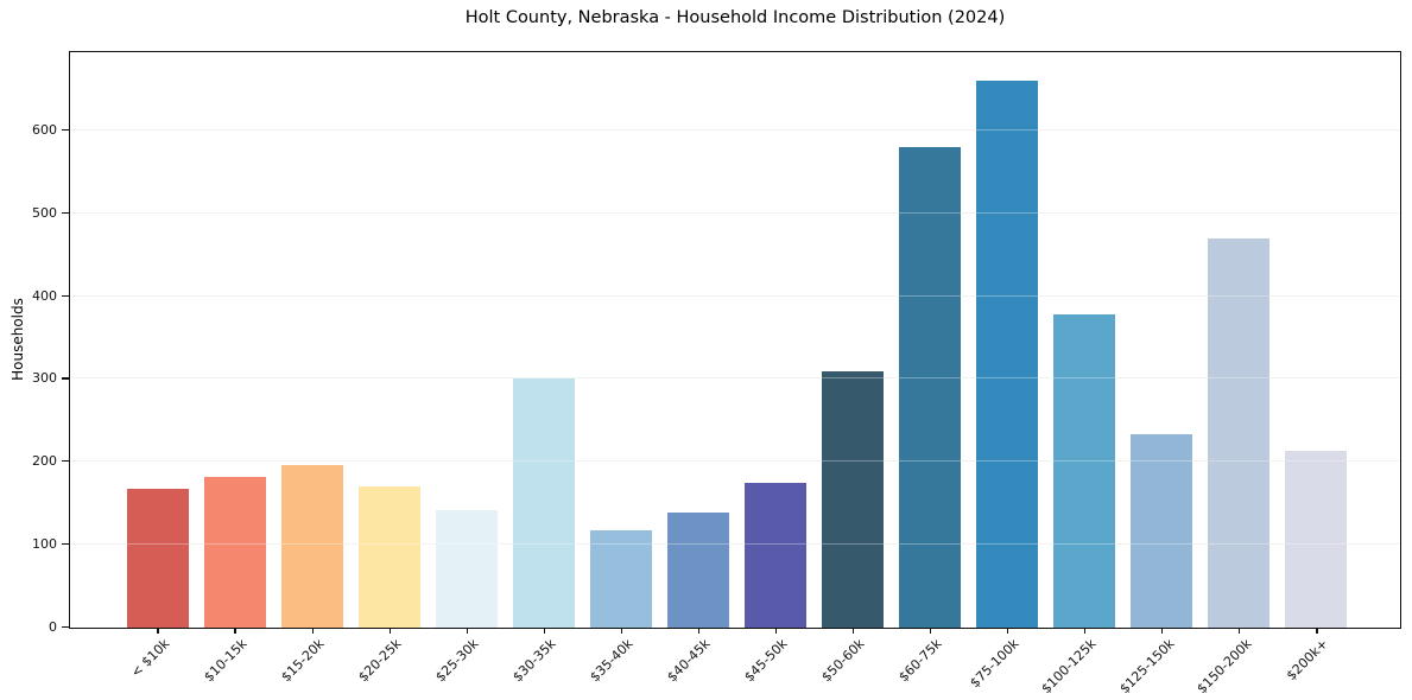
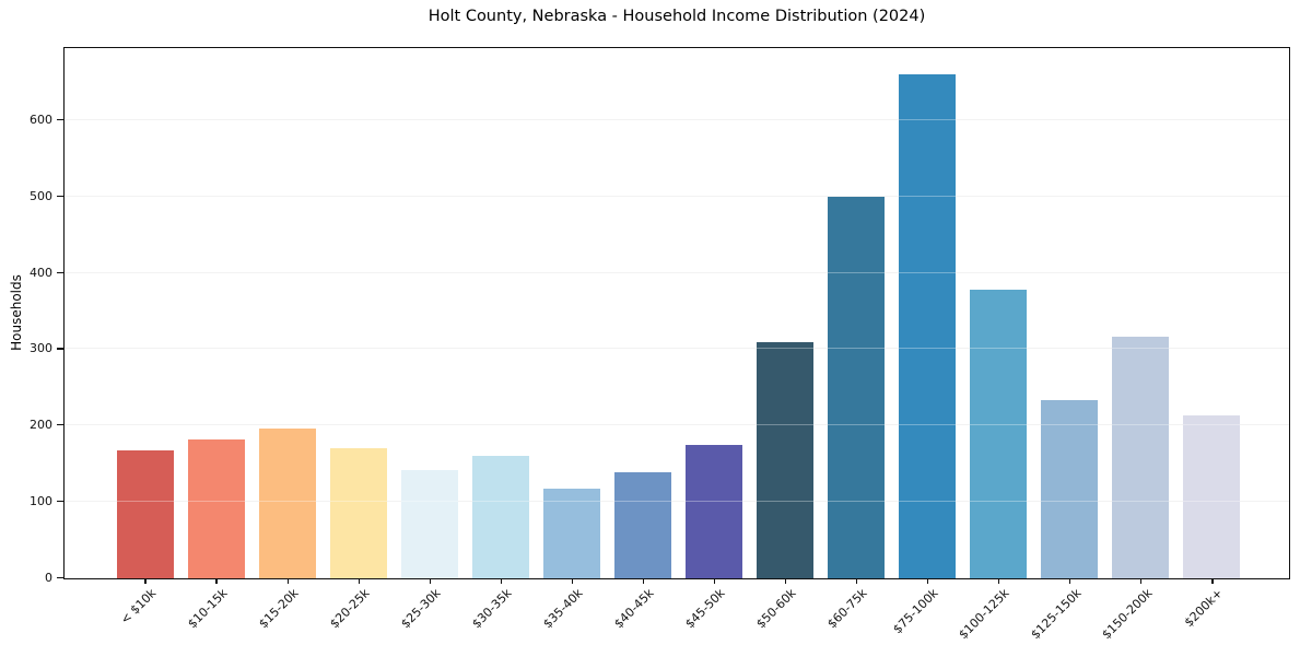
$30-35k: 300 -> 160
$60-75k: 580 -> 500
$150-200k: 470 -> 320
